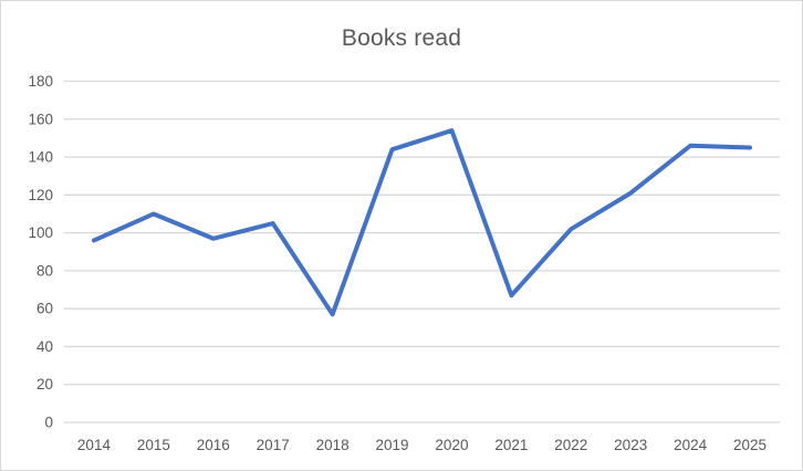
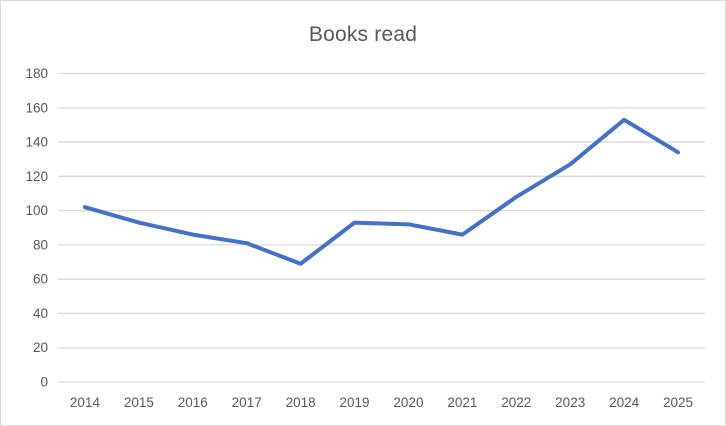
2014: 96 -> 102
2015: 110 -> 93
2016: 97 -> 86
2017: 105 -> 81
2018: 57 -> 69
2019: 144 -> 93
2020: 154 -> 92
2021: 67 -> 86
2022: 102 -> 108
2023: 121 -> 127
2024: 146 -> 153
2025: 145 -> 134
